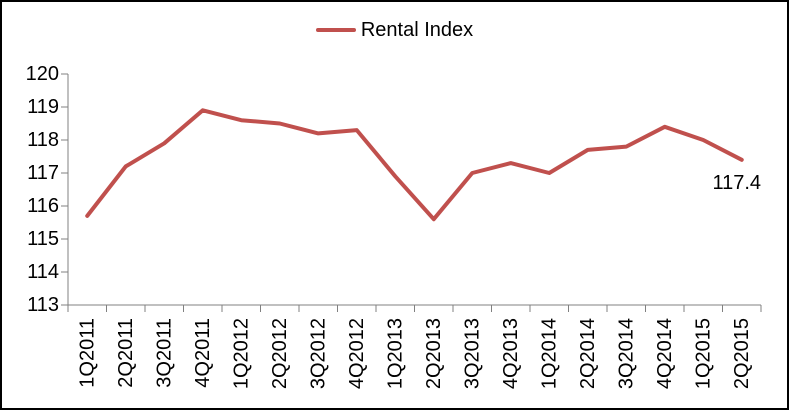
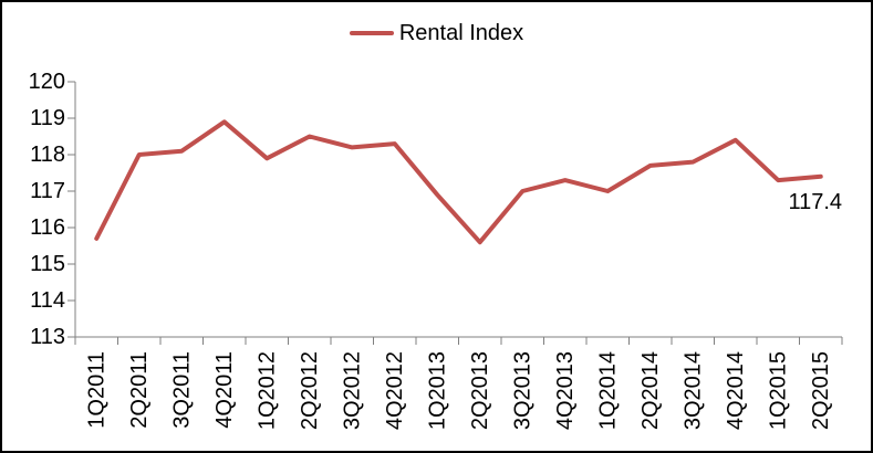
2Q2011: 117.2 -> 118.0
3Q2011: 117.9 -> 118.1
1Q2012: 118.6 -> 117.9
1Q2015: 118.0 -> 117.3
